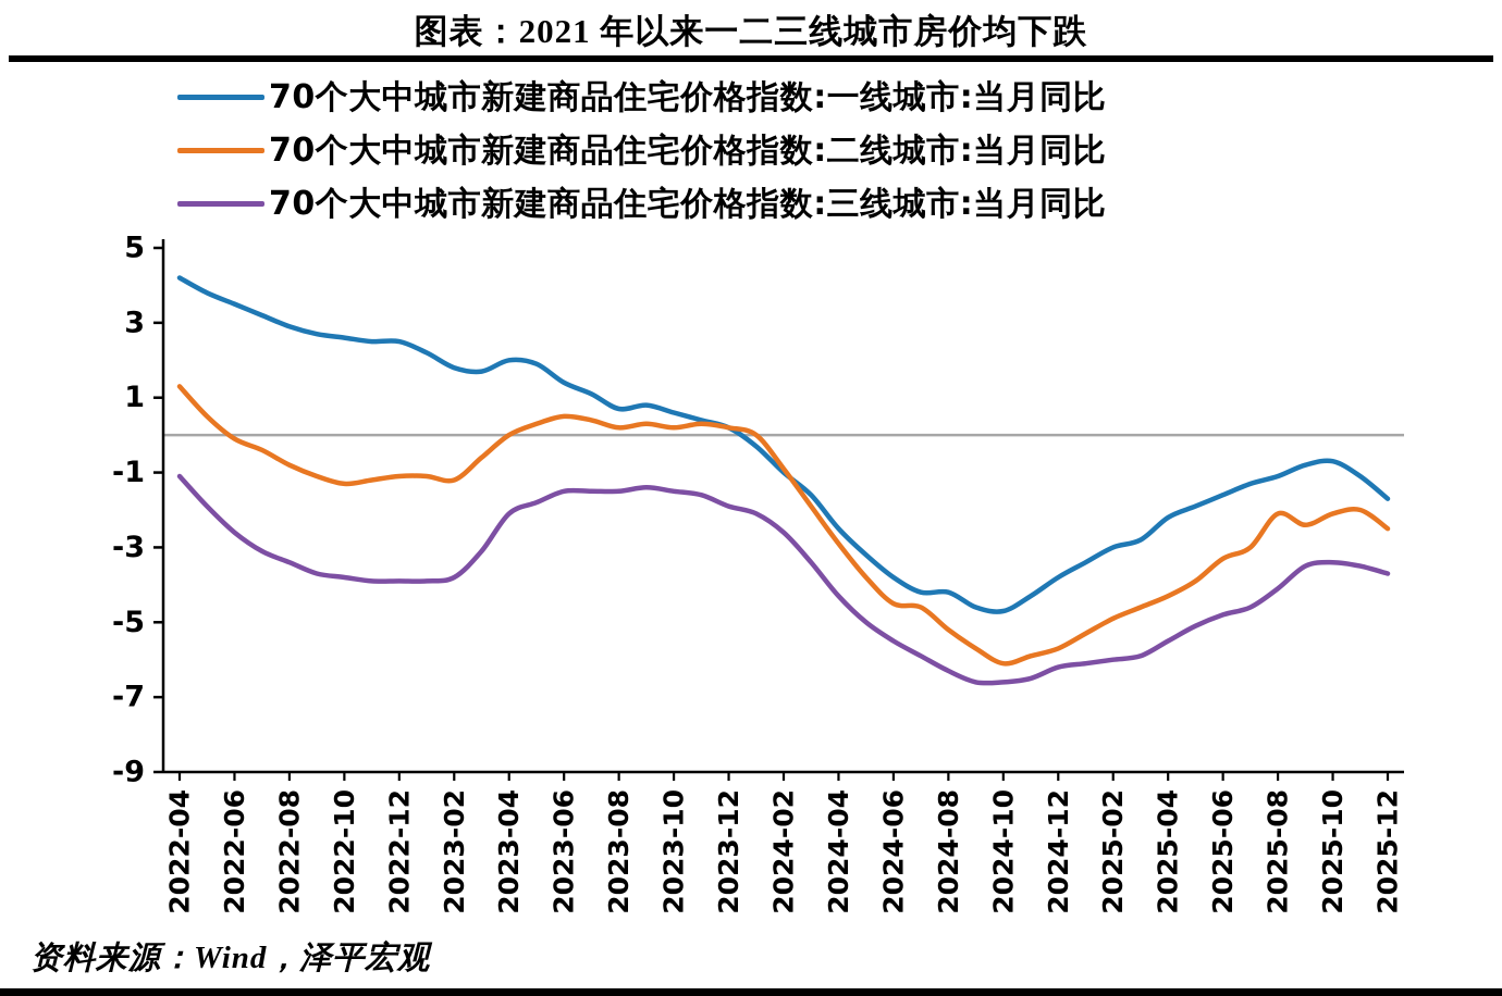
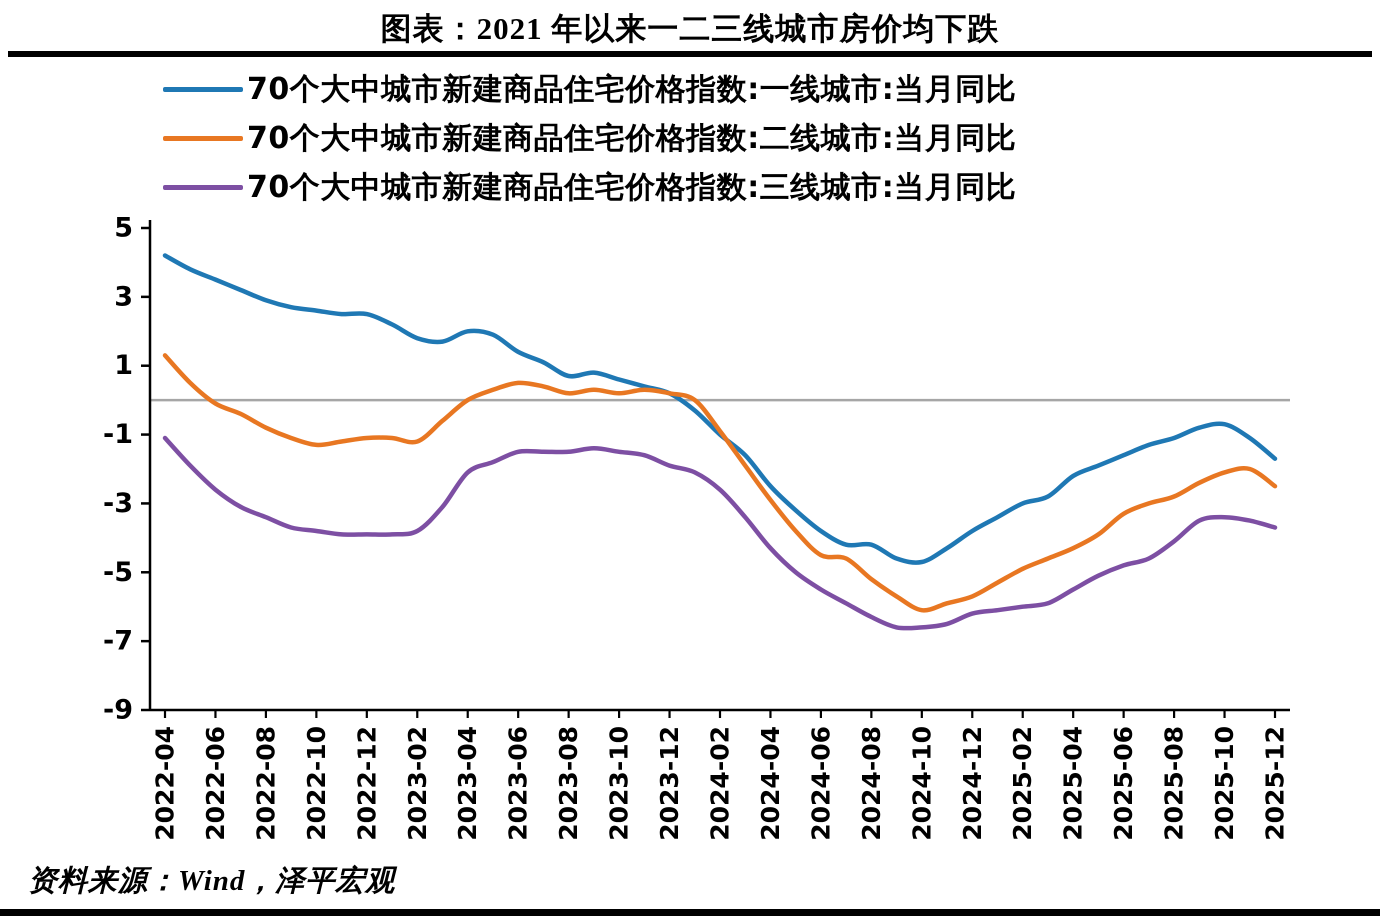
70个大中城市新建商品住宅价格指数:二线城市:当月同比/2025-08: -2.1 -> -2.8
